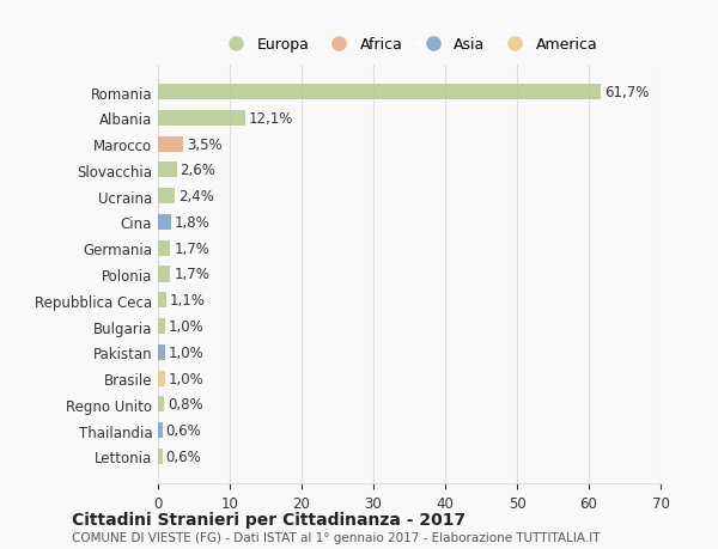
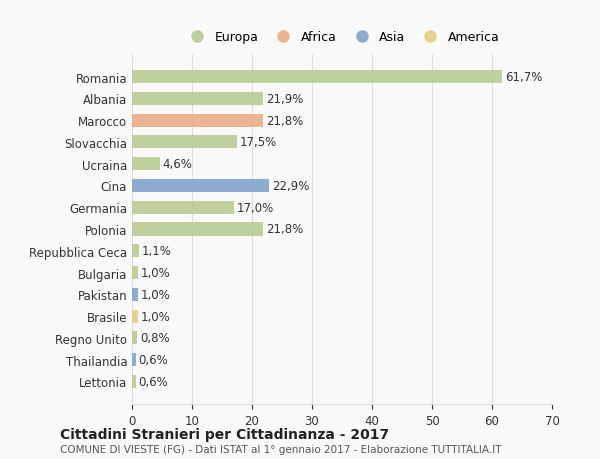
Albania: 12,1% -> 21,9%
Marocco: 3,5% -> 21,8%
Slovacchia: 2,6% -> 17,5%
Ucraina: 2,4% -> 4,6%
Cina: 1,8% -> 22,9%
Germania: 1,7% -> 17,0%
Polonia: 1,7% -> 21,8%
